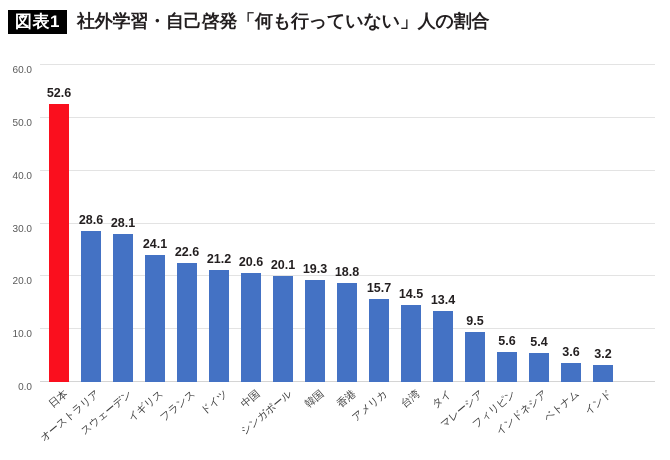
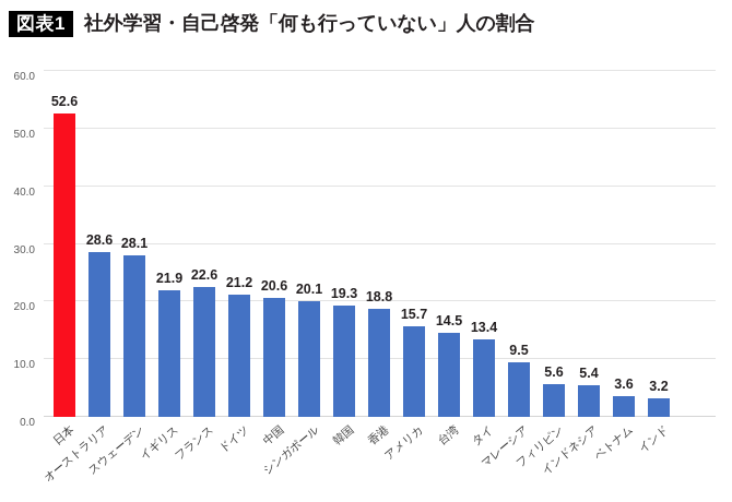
イギリス: 24.1 -> 21.9
